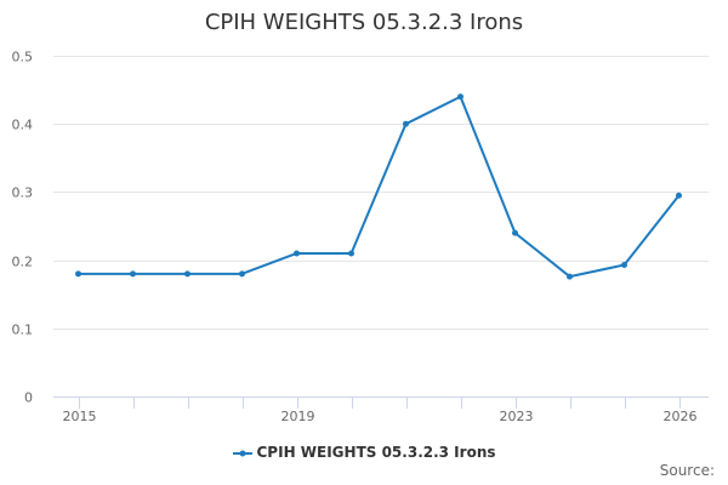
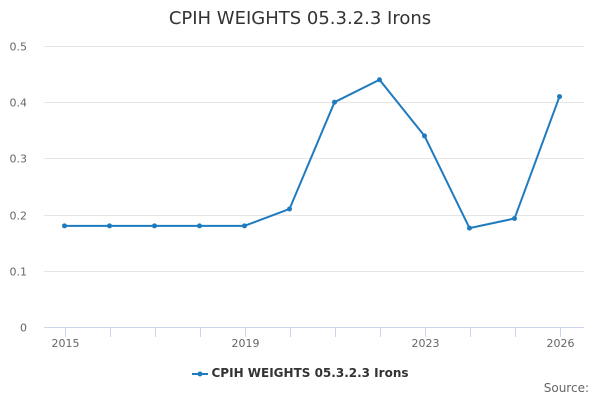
2019: 0.21 -> 0.18
2023: 0.24 -> 0.34
2026: 0.29 -> 0.41
